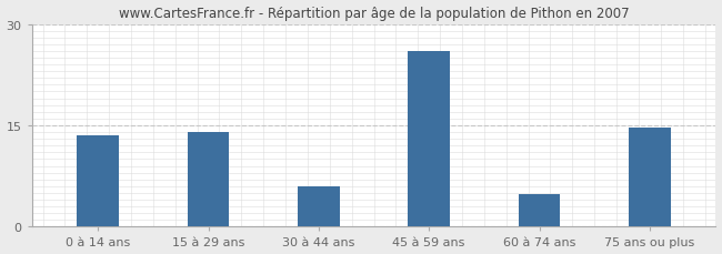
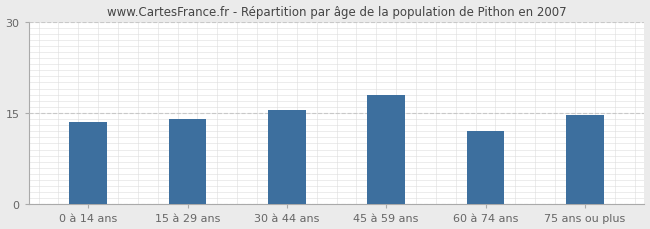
30 à 44 ans: 6.0 -> 15.5
45 à 59 ans: 26.0 -> 18.0
60 à 74 ans: 4.8 -> 12.0
